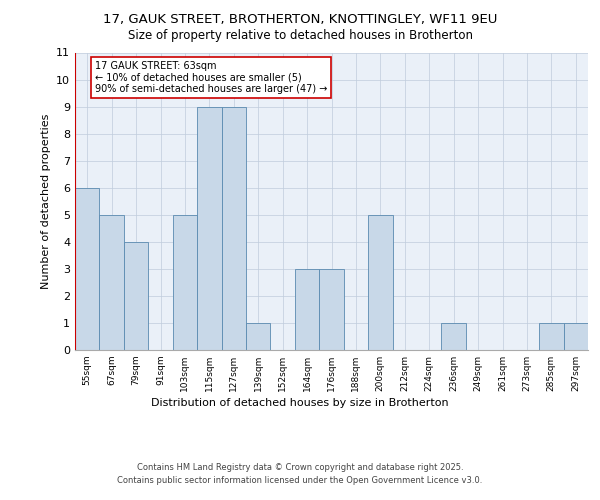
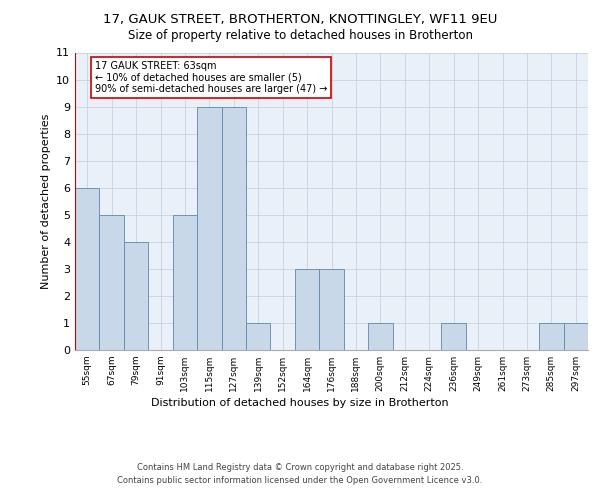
200sqm: 5 -> 1
